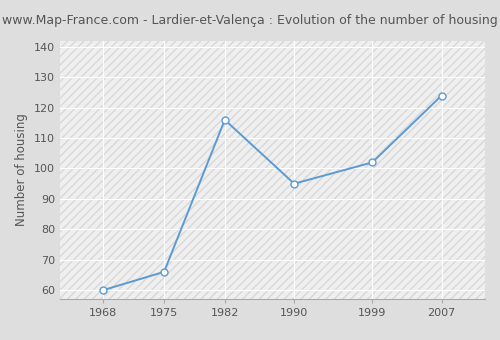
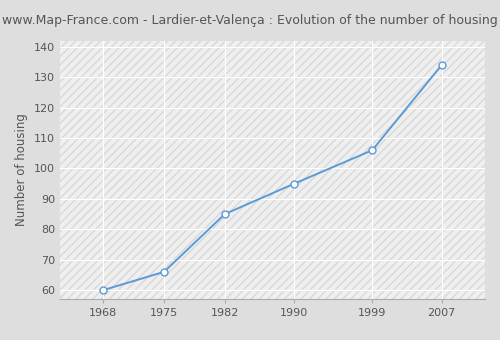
1982: 116 -> 85
1999: 102 -> 106
2007: 124 -> 134
